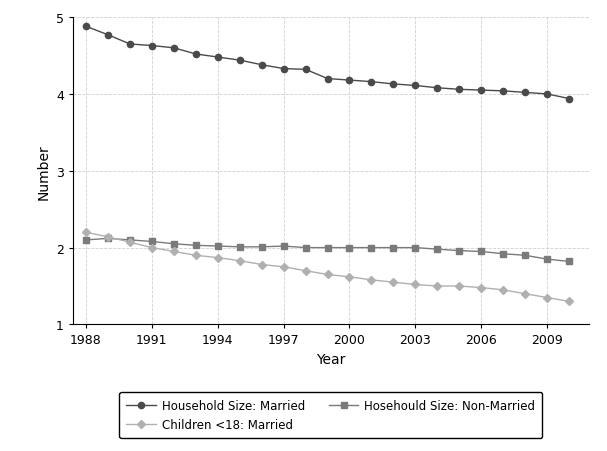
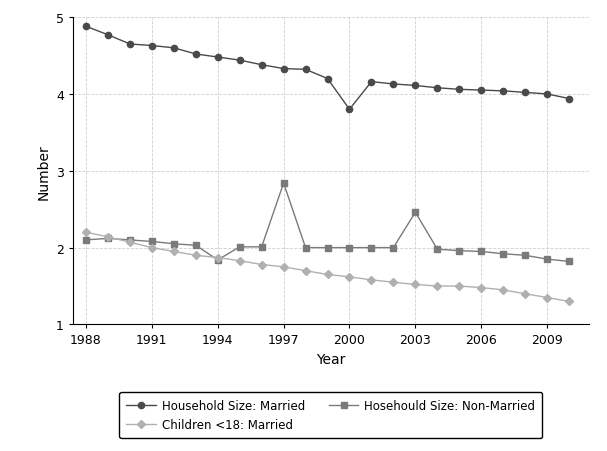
Hosehould Size: Non-Married/1994: 2.02 -> 1.84
Hosehould Size: Non-Married/1997: 2.02 -> 2.84
Household Size: Married/2000: 4.18 -> 3.80
Hosehould Size: Non-Married/2003: 2.00 -> 2.46
